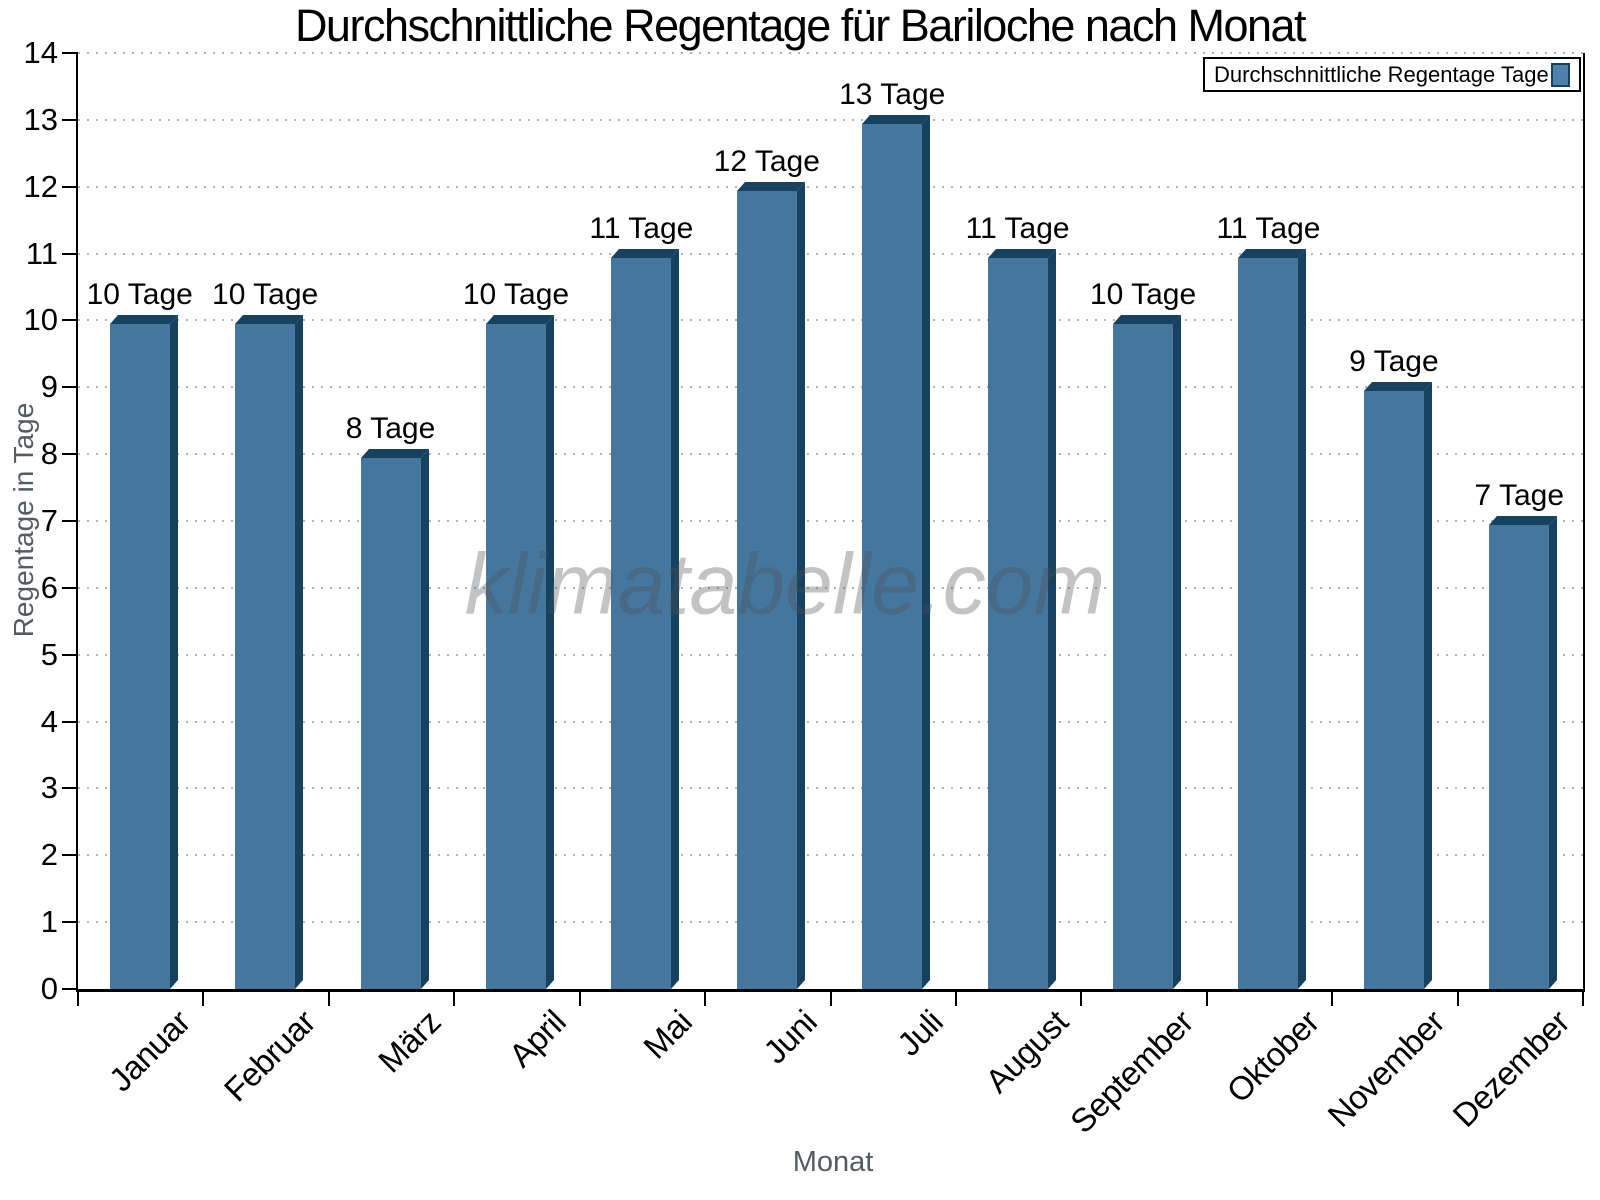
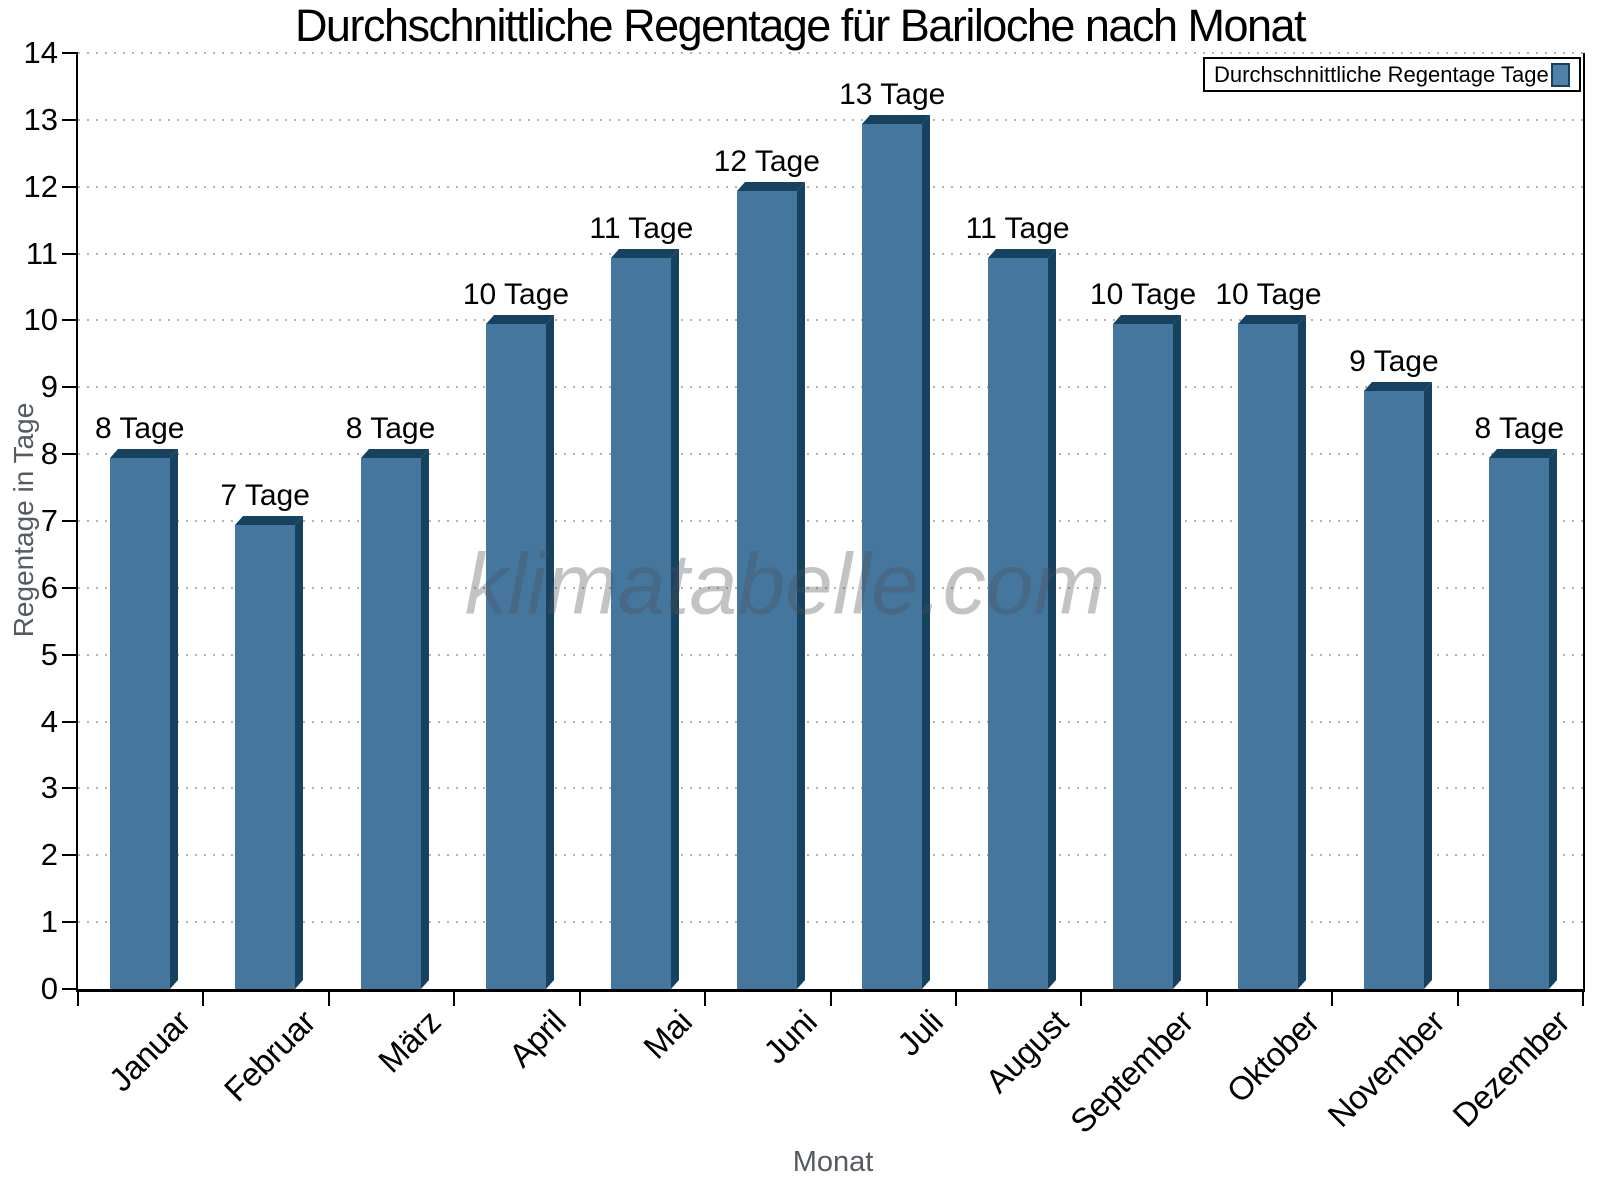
Januar: 10 -> 8
Februar: 10 -> 7
Oktober: 11 -> 10
Dezember: 7 -> 8
